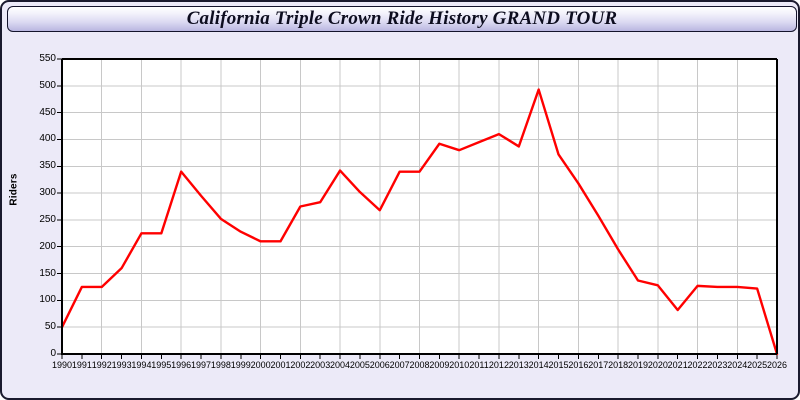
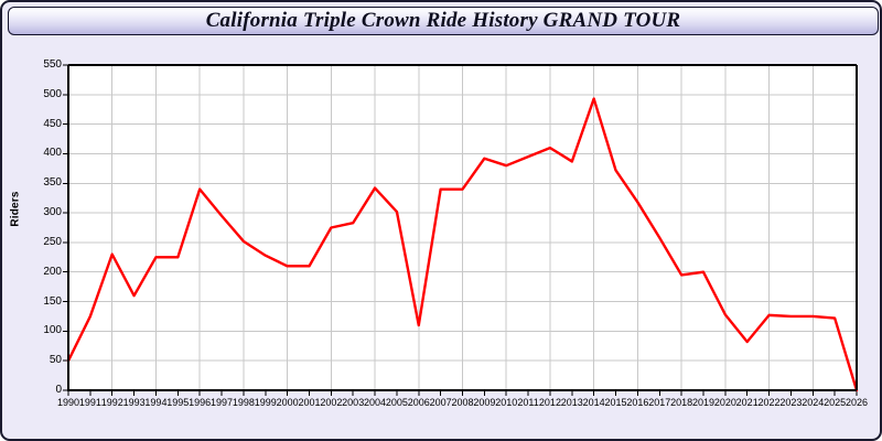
1992: 120 -> 230
2006: 270 -> 110
2019: 140 -> 200
